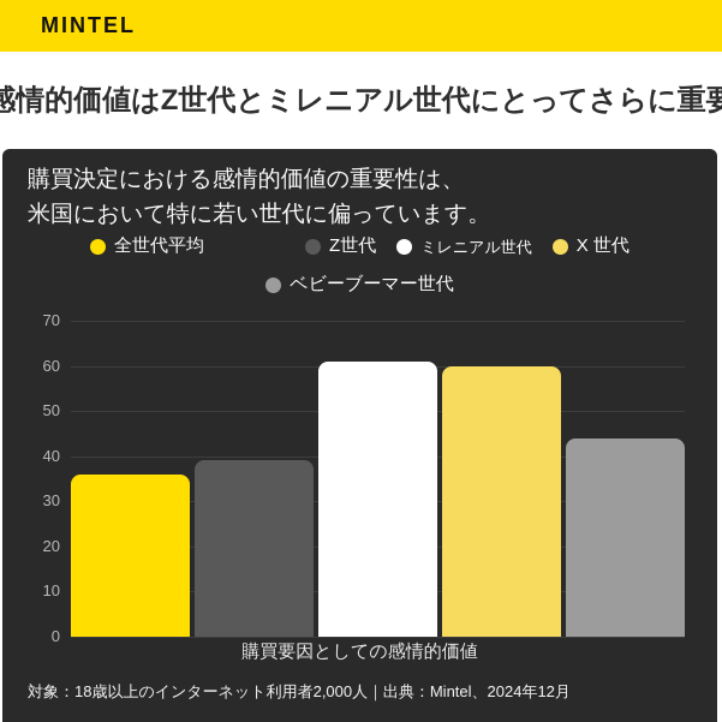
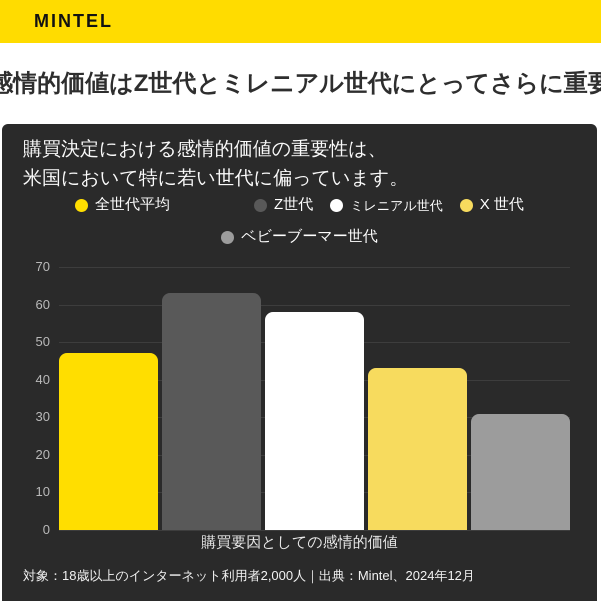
全世代平均: 36 -> 47
Z世代: 39 -> 63
ミレニアル世代: 61 -> 58
X 世代: 60 -> 43
ベビーブーマー世代: 44 -> 31
